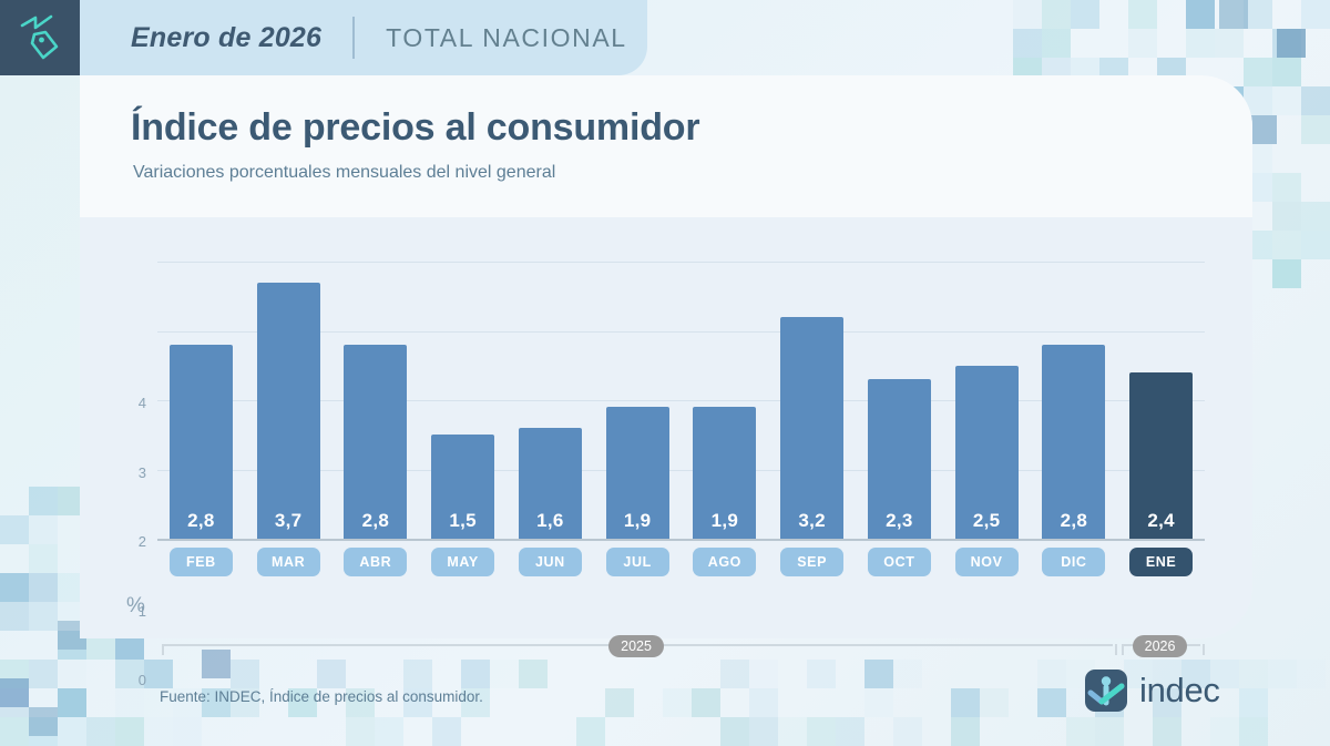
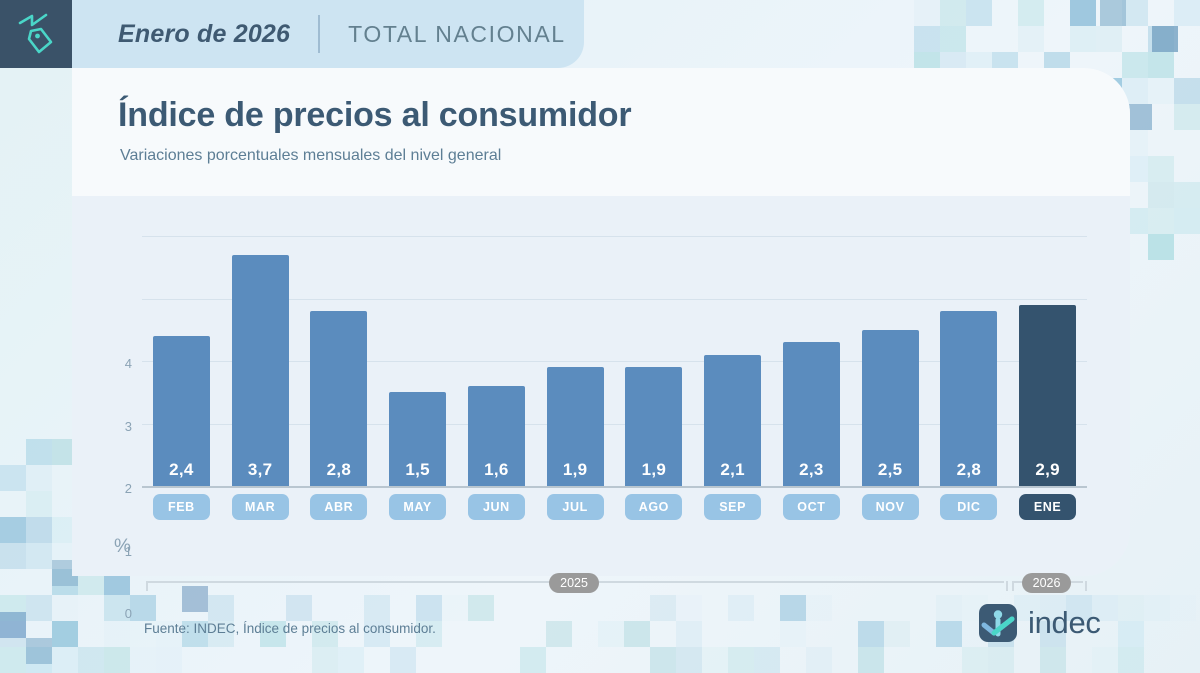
FEB: 2,8 -> 2,4
SEP: 3,2 -> 2,1
ENE: 2,4 -> 2,9
